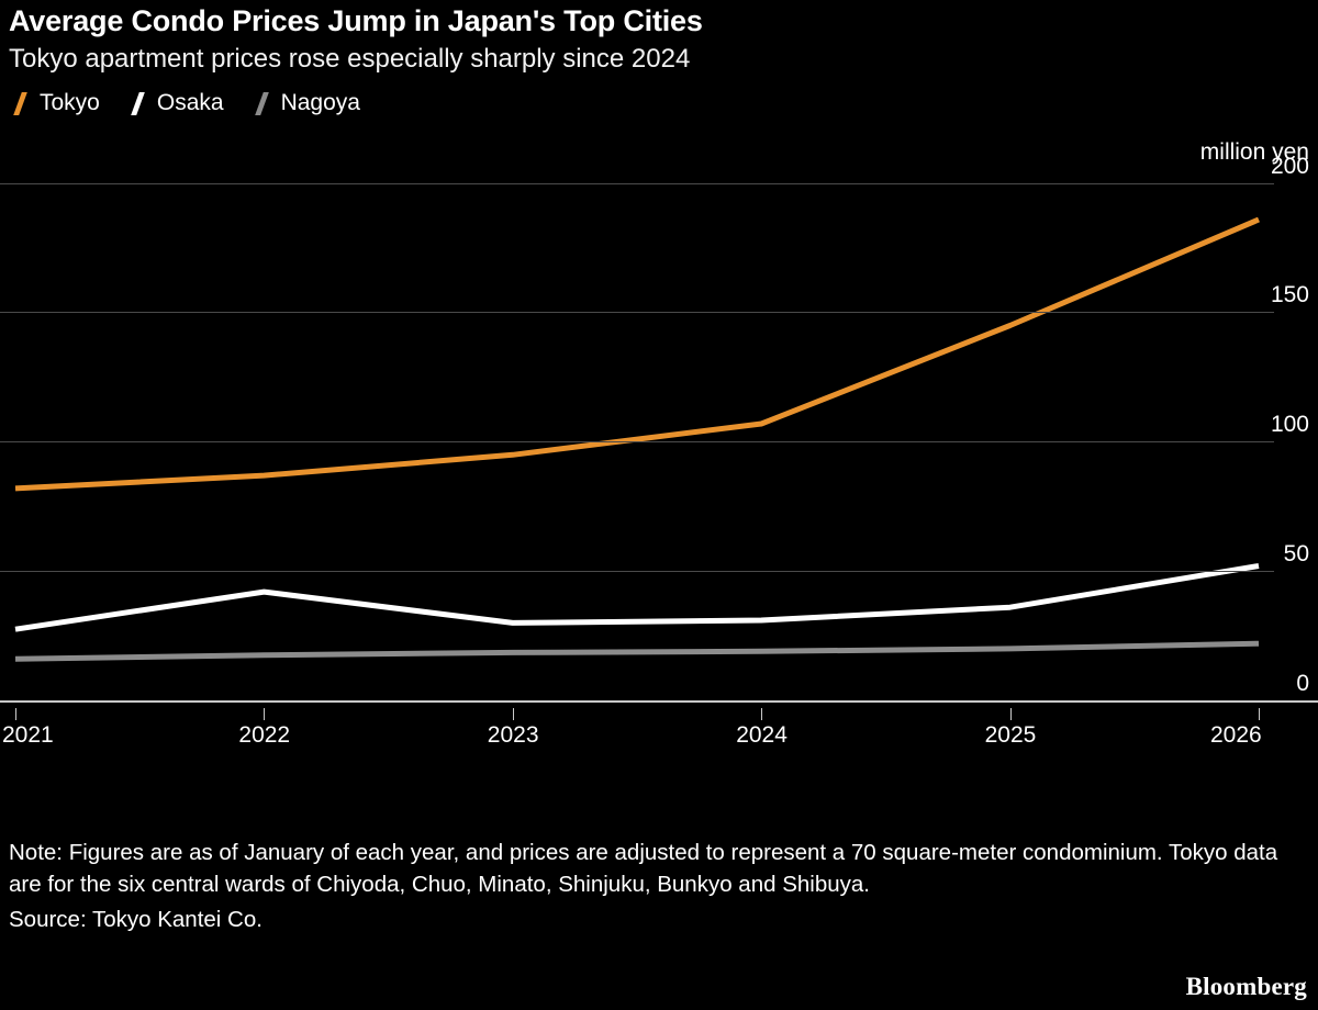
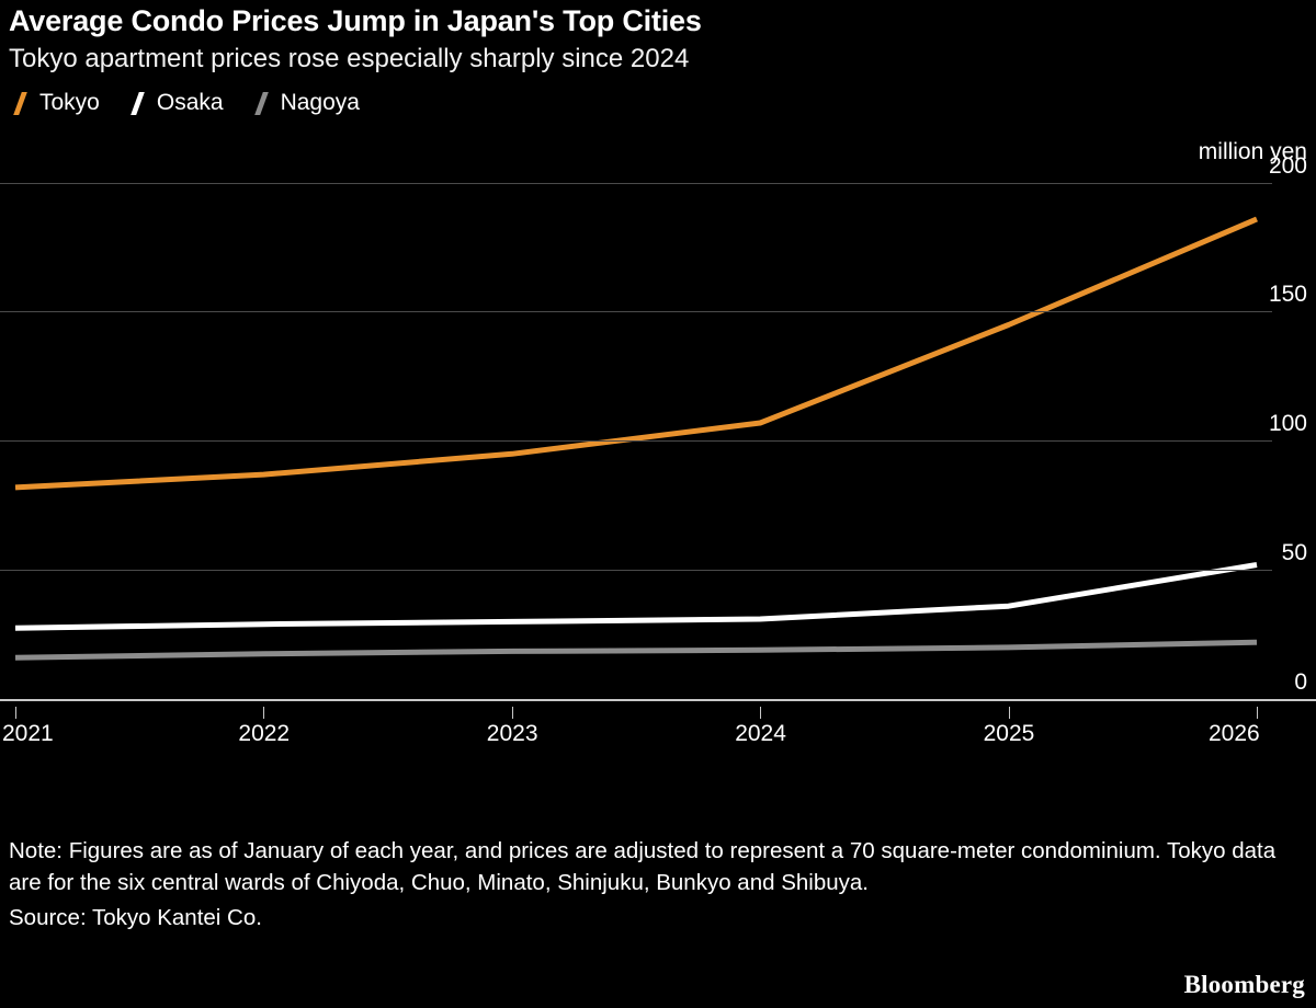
Osaka/2022: 42 -> 29
